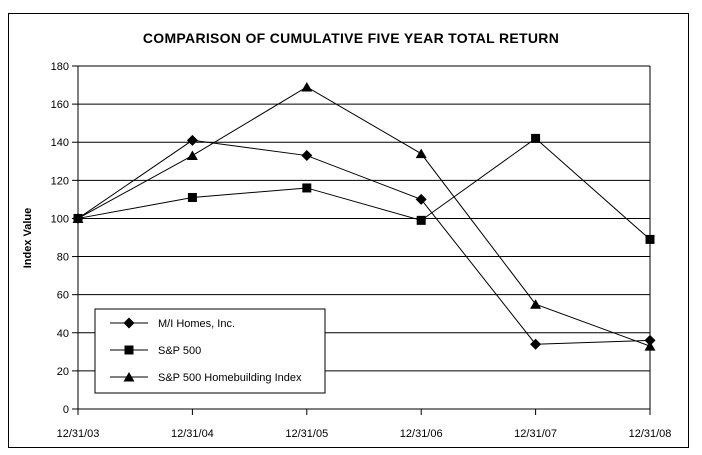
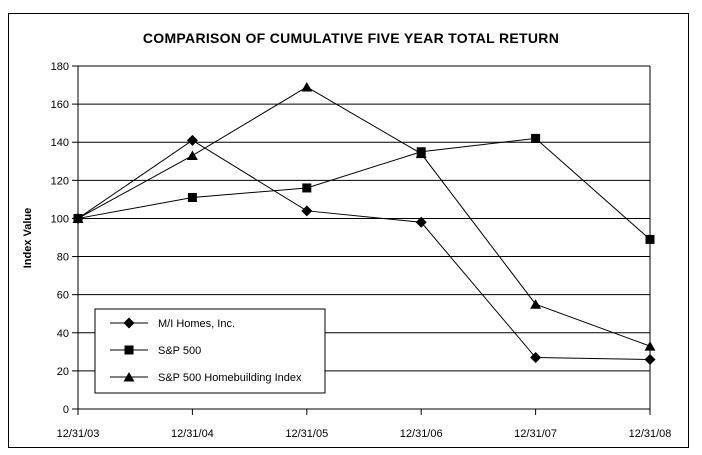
M/I Homes, Inc./12/31/05: 133 -> 104
M/I Homes, Inc./12/31/06: 110 -> 98
S&P 500/12/31/06: 99 -> 135
M/I Homes, Inc./12/31/07: 34 -> 27
M/I Homes, Inc./12/31/08: 36 -> 26
